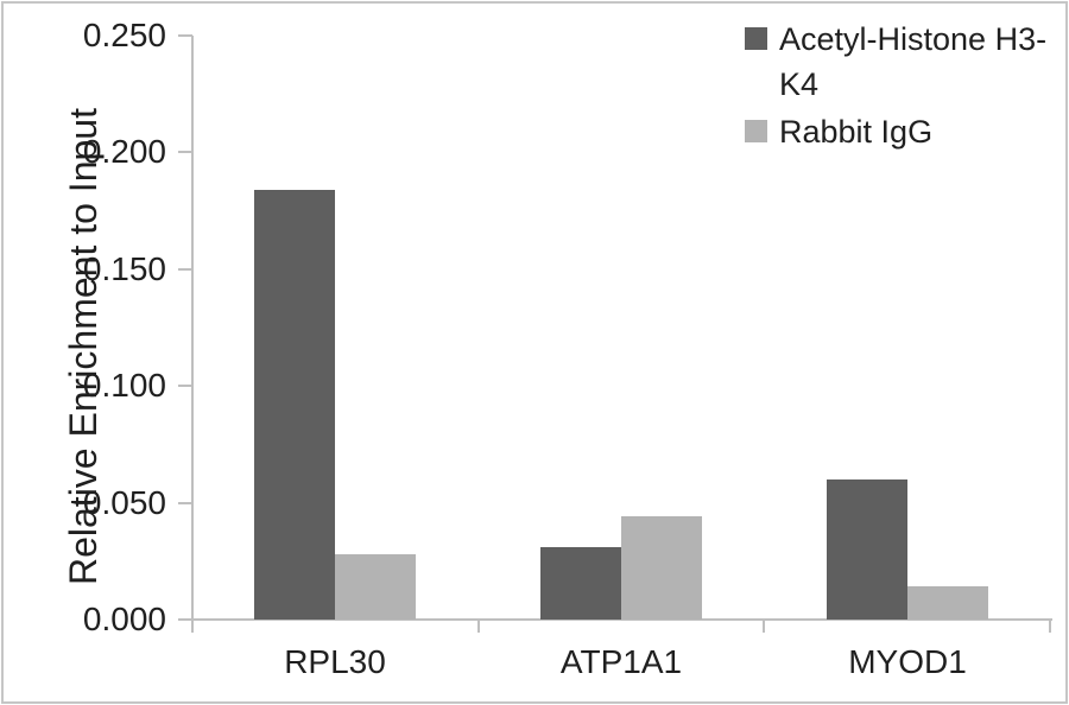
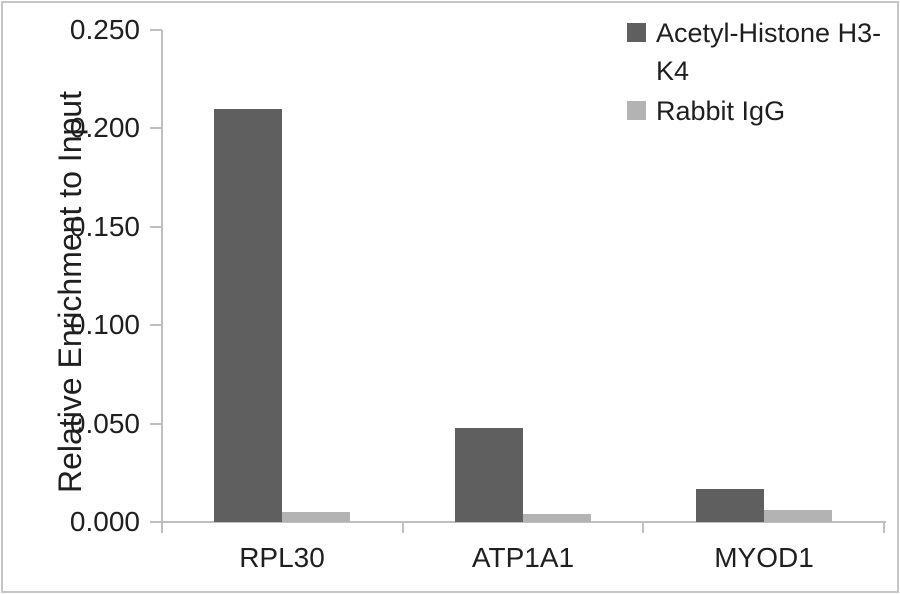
Acetyl-Histone H3-K4/RPL30: 0.184 -> 0.210
Rabbit IgG/RPL30: 0.028 -> 0.005
Acetyl-Histone H3-K4/ATP1A1: 0.031 -> 0.048
Rabbit IgG/ATP1A1: 0.044 -> 0.004
Acetyl-Histone H3-K4/MYOD1: 0.060 -> 0.017
Rabbit IgG/MYOD1: 0.014 -> 0.006
